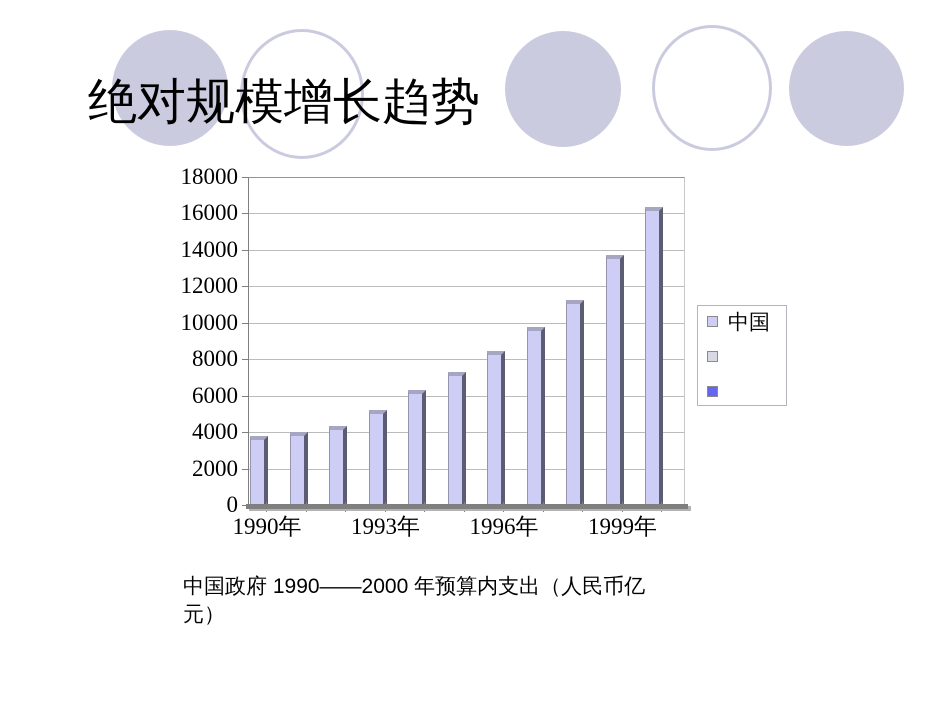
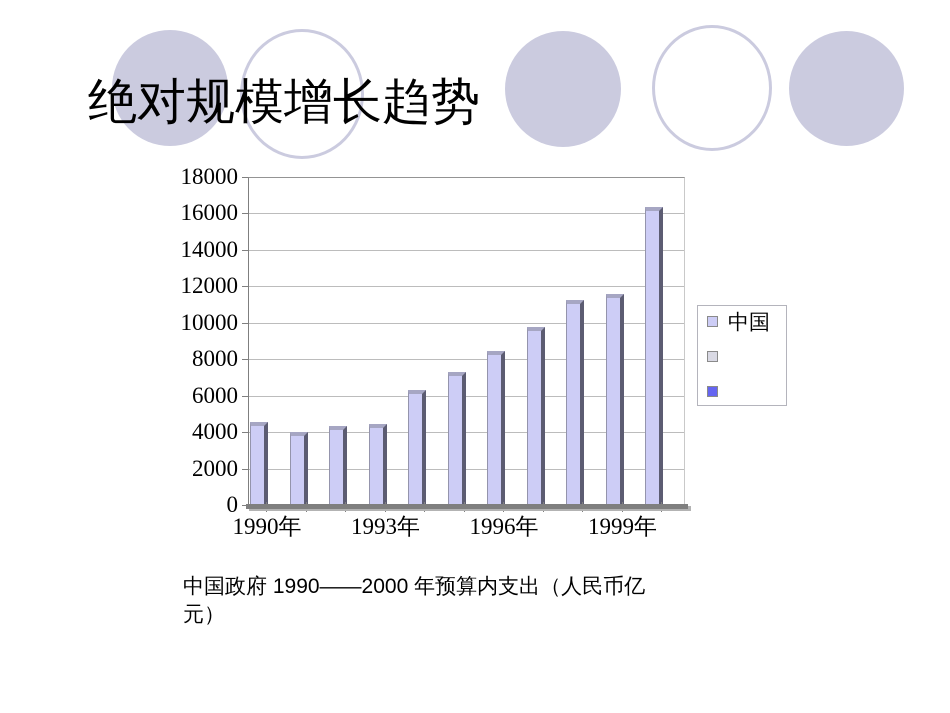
1990年: 3800 -> 4500
1993年: 5200 -> 4400
1999年: 13600 -> 11500
